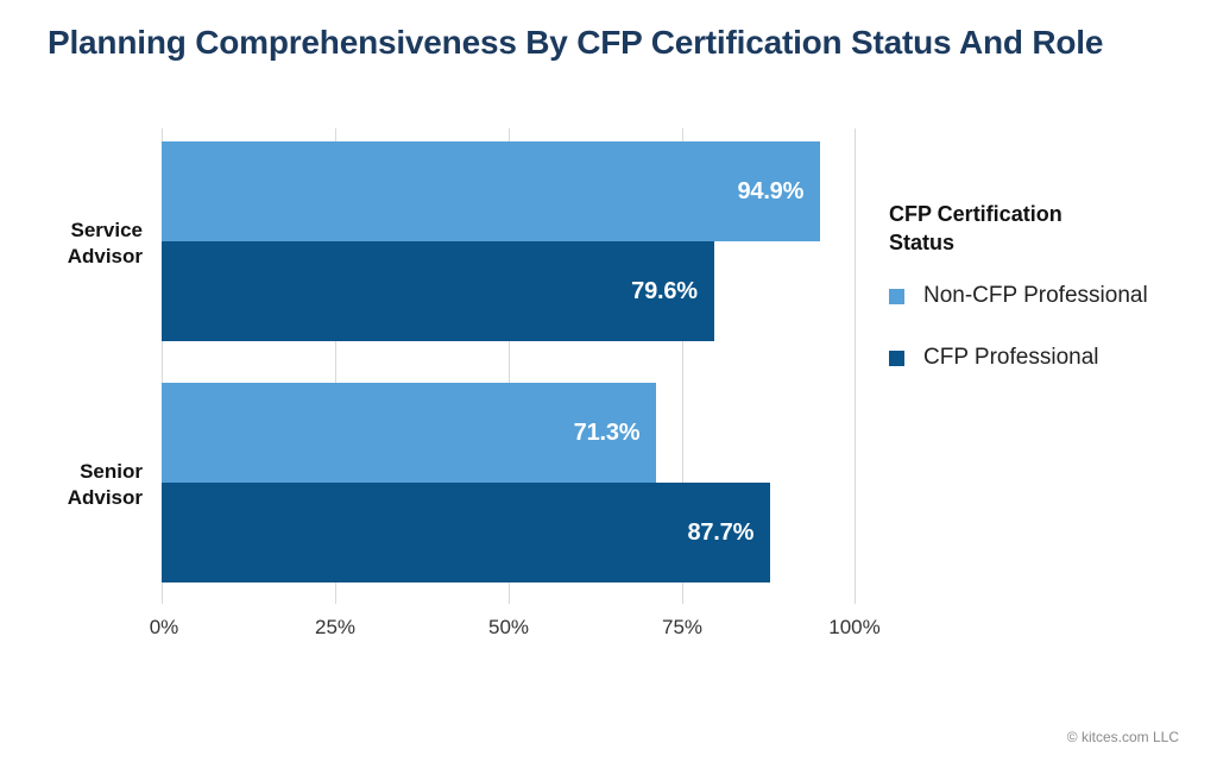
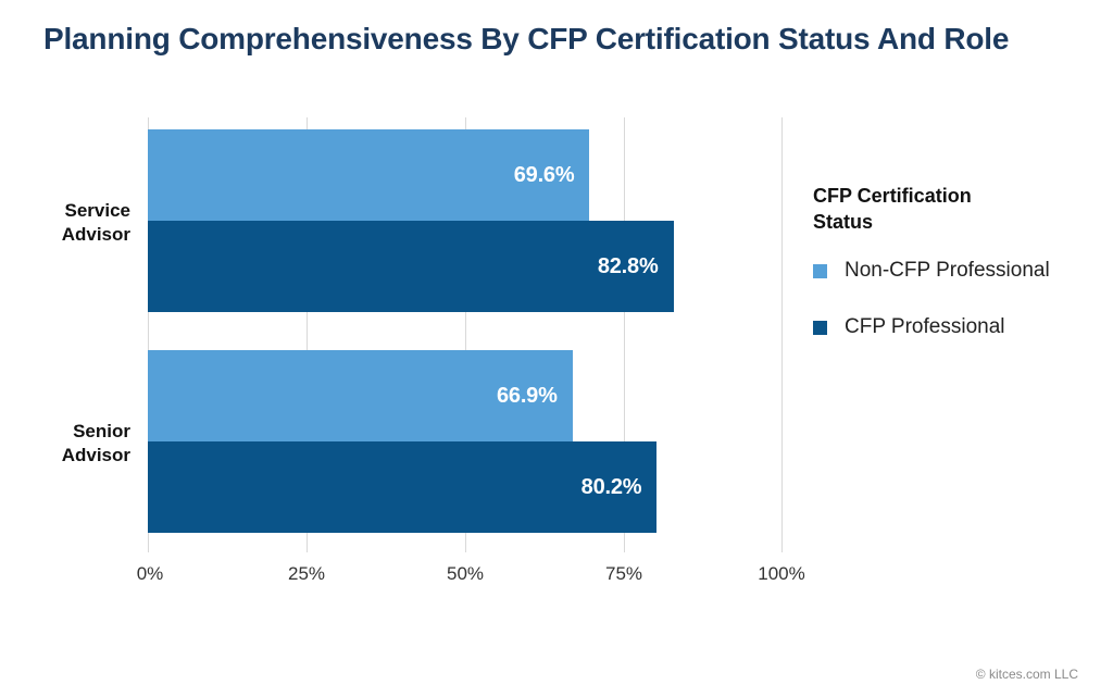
Non-CFP Professional/Service Advisor: 94.9% -> 69.6%
CFP Professional/Service Advisor: 79.6% -> 82.8%
Non-CFP Professional/Senior Advisor: 71.3% -> 66.9%
CFP Professional/Senior Advisor: 87.7% -> 80.2%
